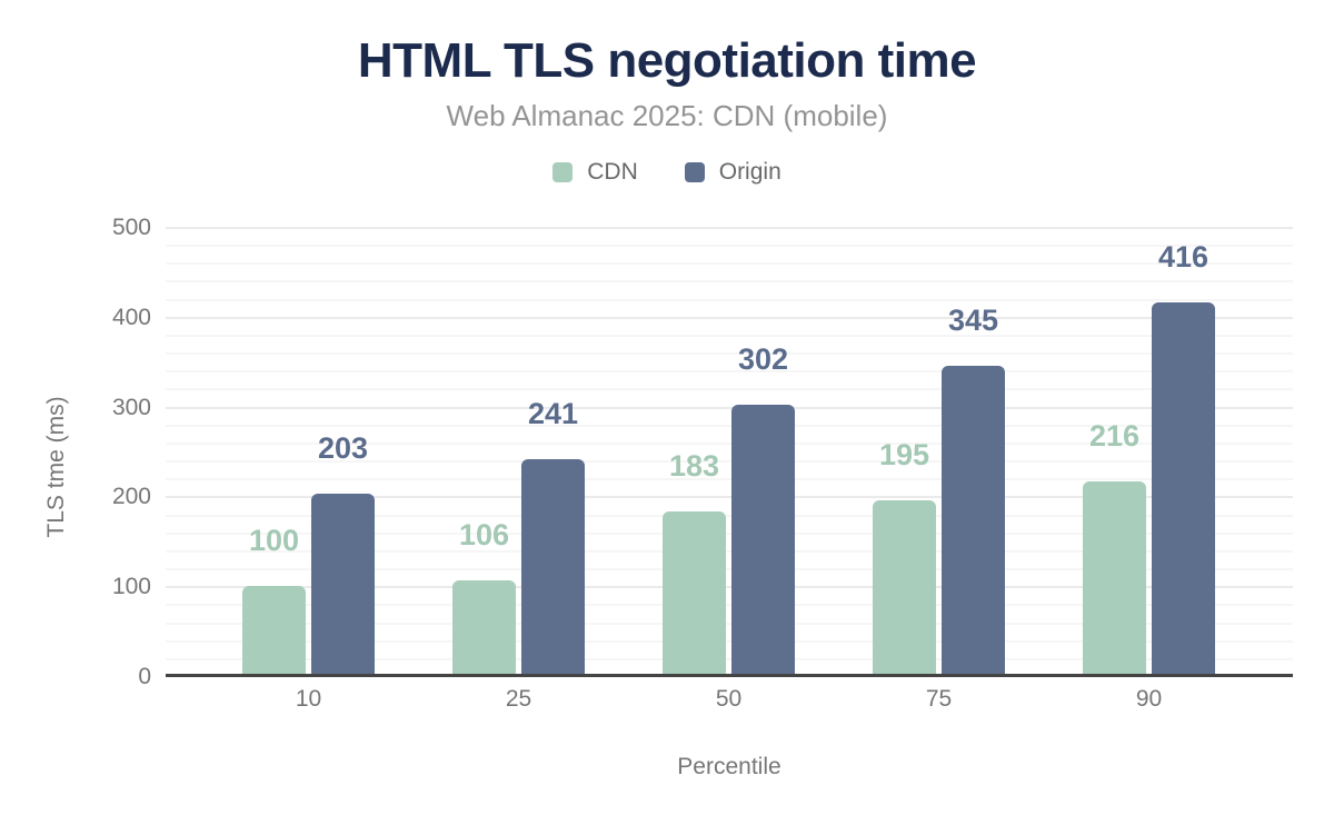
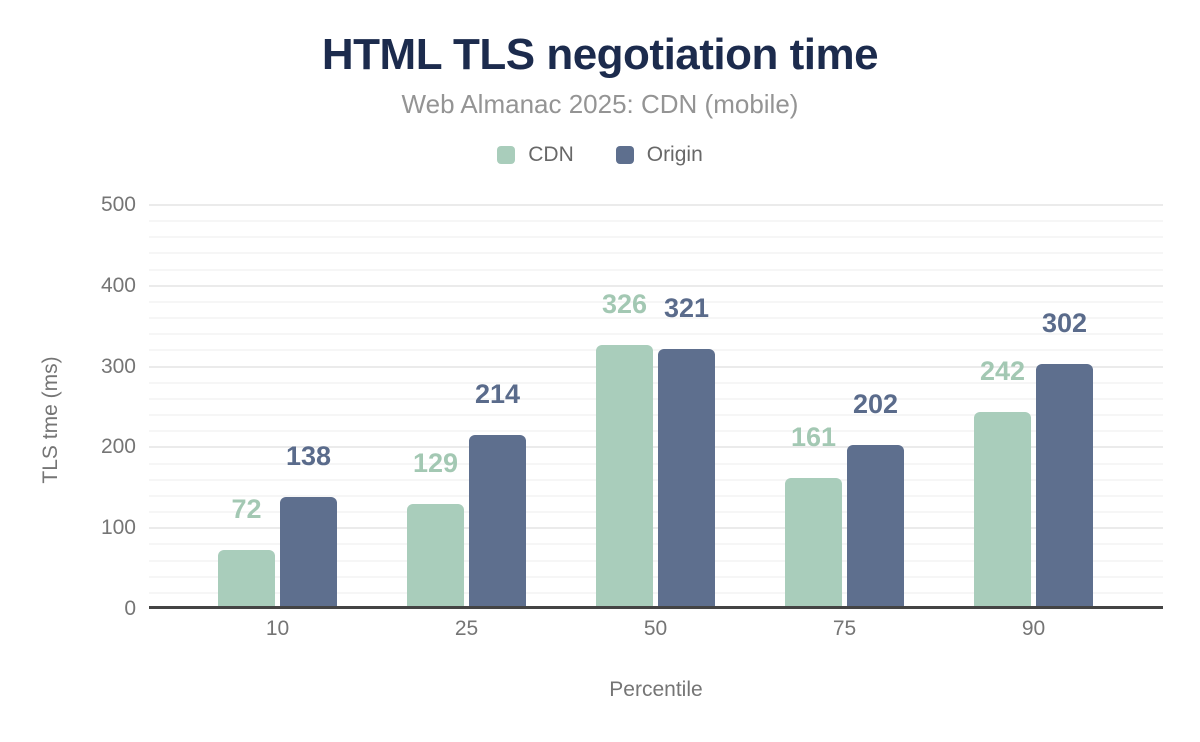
CDN/10: 100 -> 72
Origin/10: 203 -> 138
CDN/25: 106 -> 129
Origin/25: 241 -> 214
CDN/50: 183 -> 326
Origin/50: 302 -> 321
CDN/75: 195 -> 161
Origin/75: 345 -> 202
CDN/90: 216 -> 242
Origin/90: 416 -> 302
